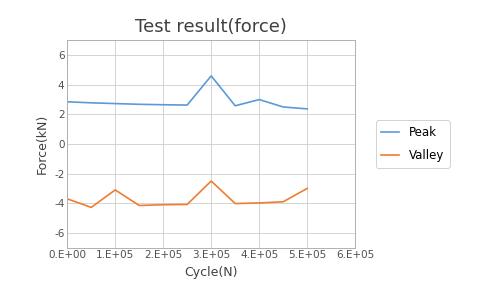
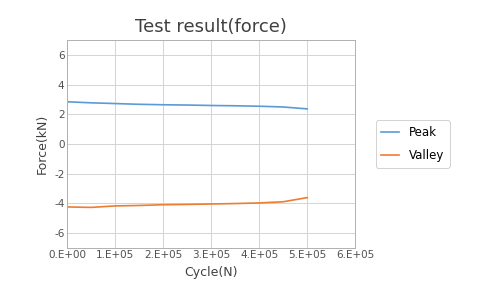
Valley/0.E+00: -3.7 -> -4.2
Valley/1.E+05: -3.1 -> -4.2
Peak/3.E+05: 4.6 -> 2.6
Valley/3.E+05: -2.5 -> -4.0
Peak/4.E+05: 3.0 -> 2.5
Valley/5.E+05: -3.0 -> -3.6
